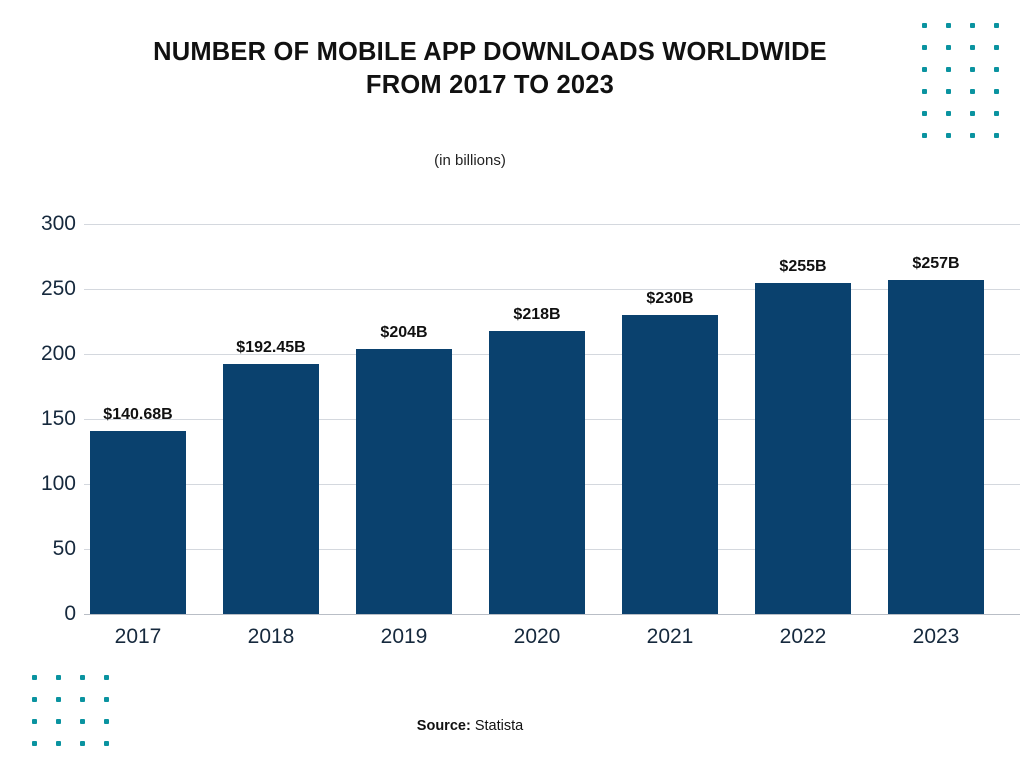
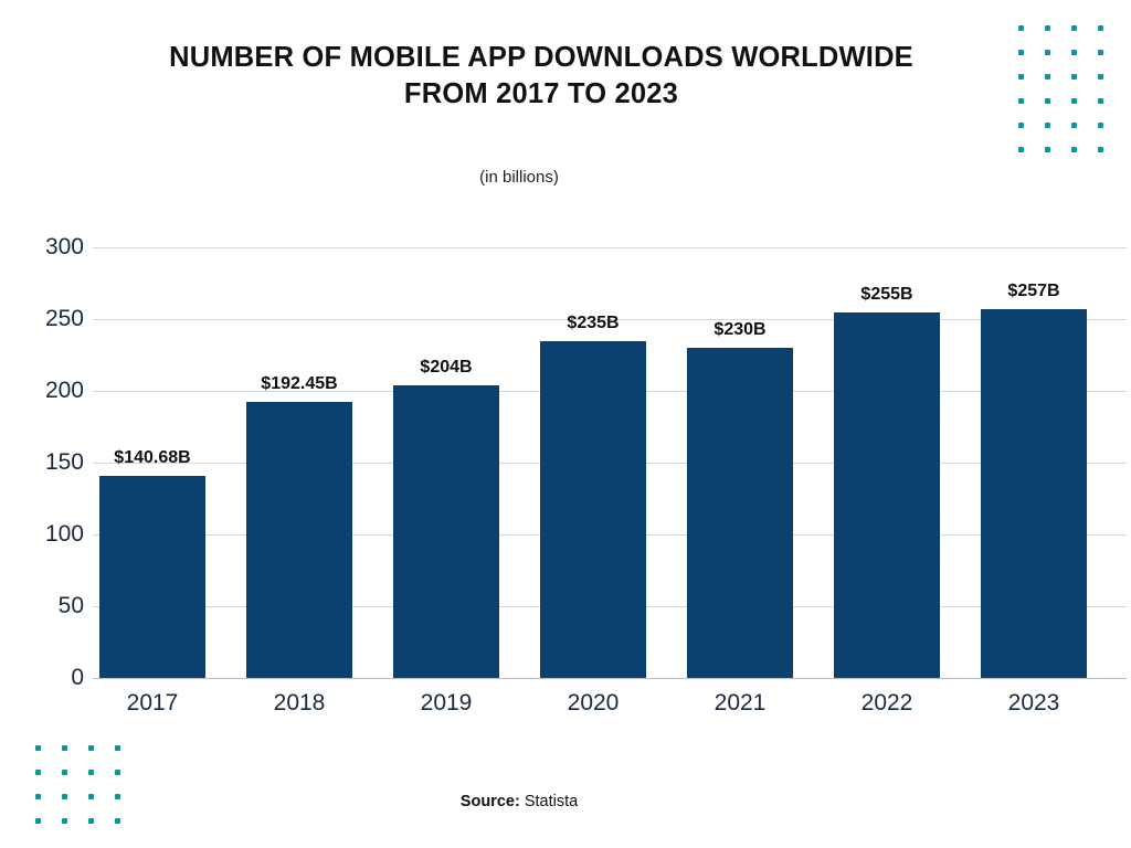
2020: $218B -> $235B
